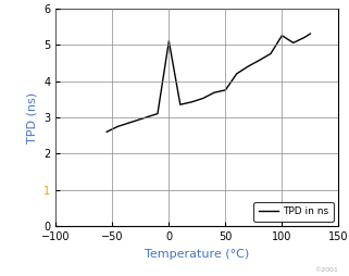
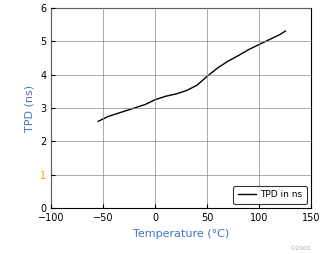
0: 5.10 -> 3.25
50: 3.75 -> 3.95
100: 5.25 -> 4.90
